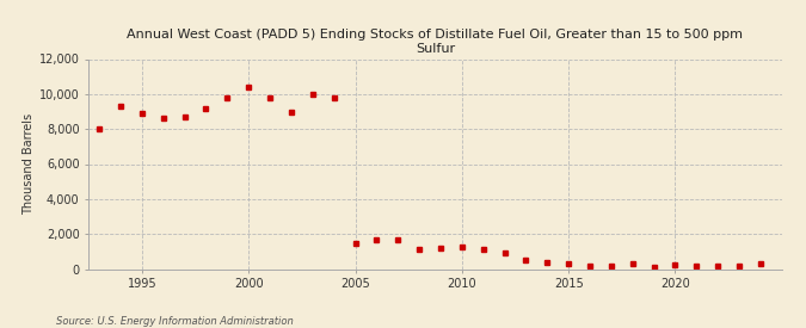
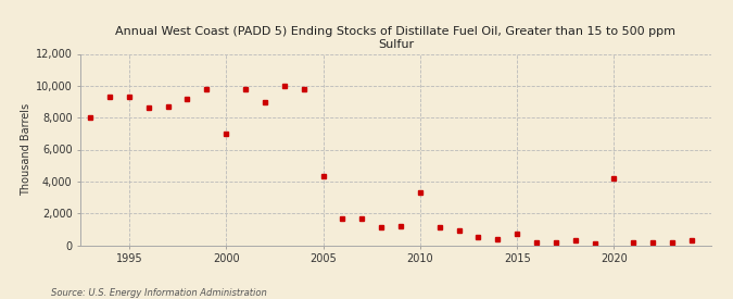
1995: 8,900 -> 9,300
2000: 10,400 -> 7,000
2005: 1,500 -> 4,300
2010: 1,200 -> 3,300
2015: 300 -> 700
2020: 200 -> 4,200
